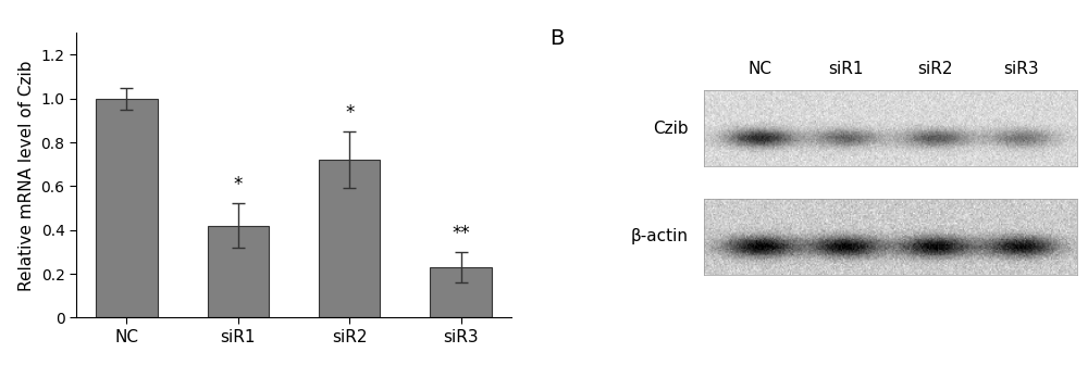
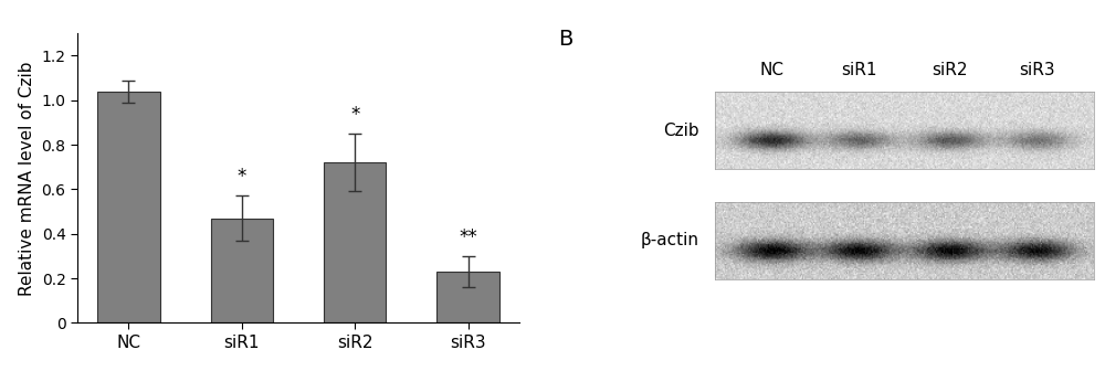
NC: 1.00 -> 1.04
siR1: 0.42 -> 0.47
